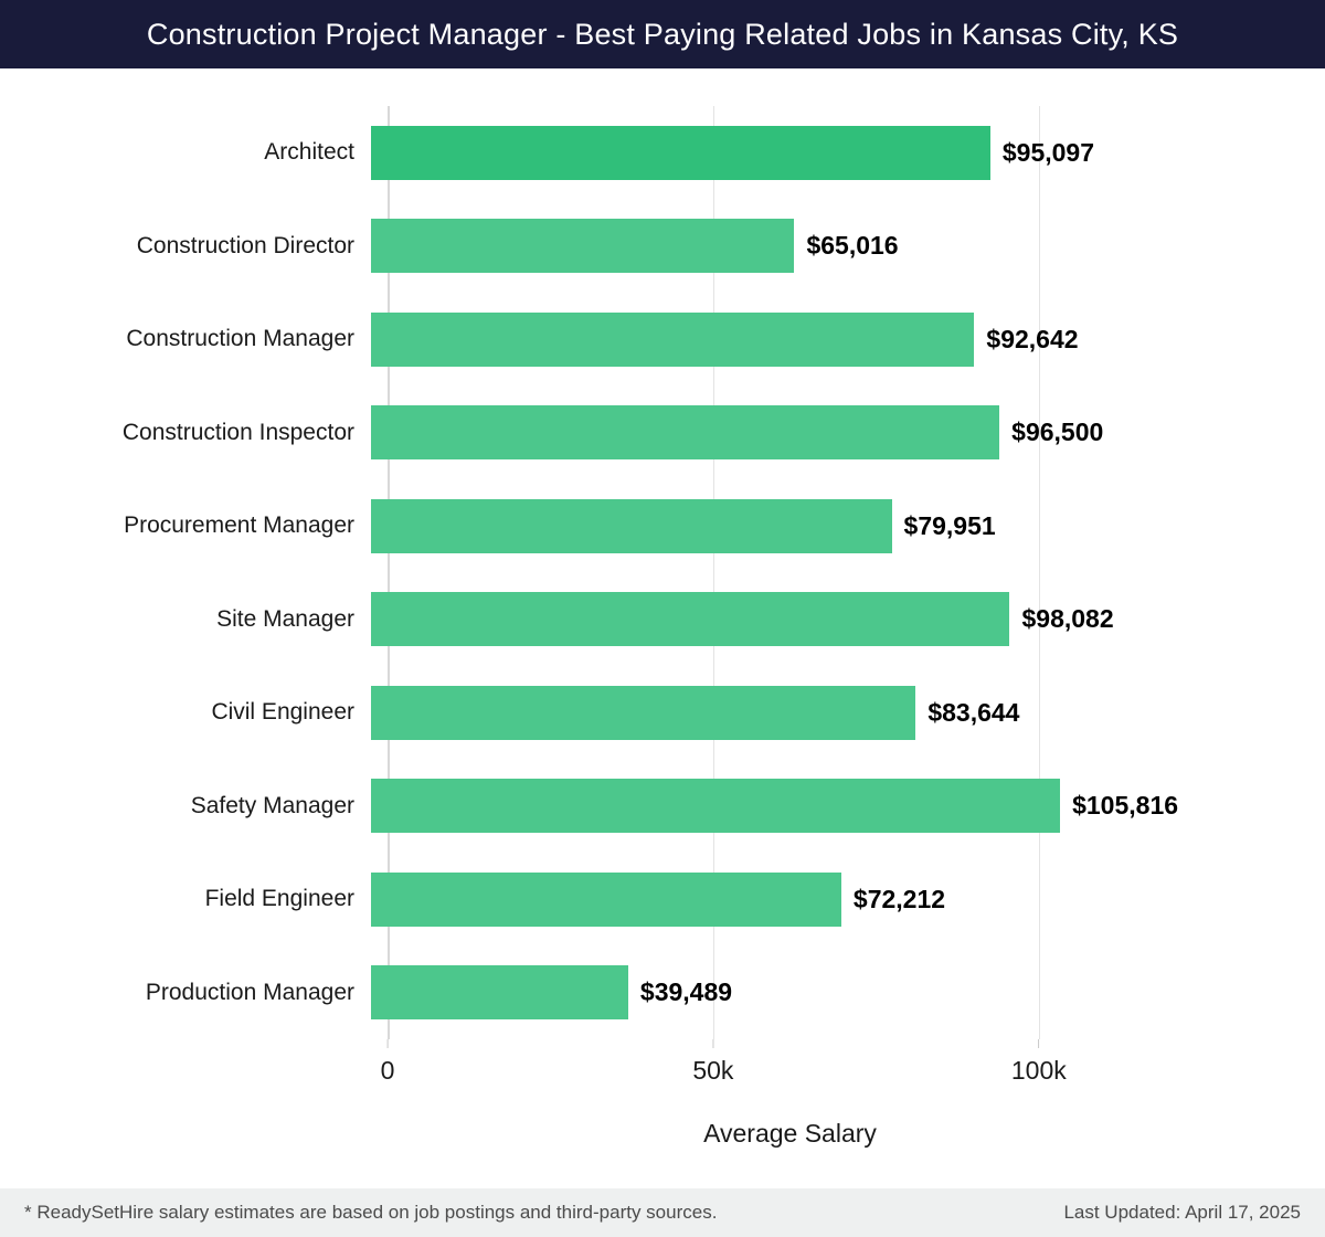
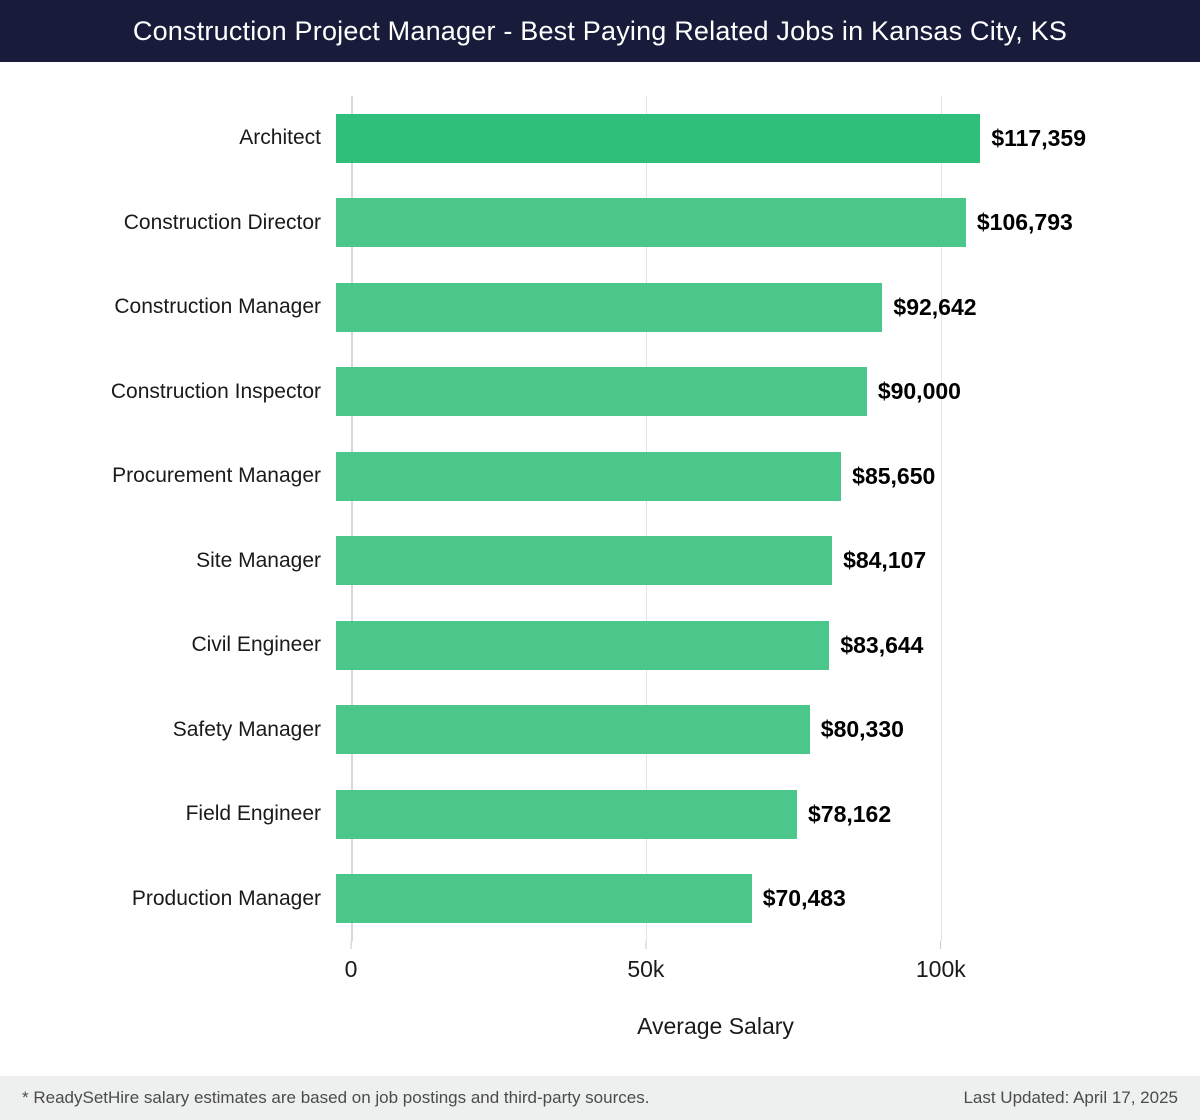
Architect: $95,097 -> $117,359
Construction Director: $65,016 -> $106,793
Construction Inspector: $96,500 -> $90,000
Procurement Manager: $79,951 -> $85,650
Site Manager: $98,082 -> $84,107
Safety Manager: $105,816 -> $80,330
Field Engineer: $72,212 -> $78,162
Production Manager: $39,489 -> $70,483
